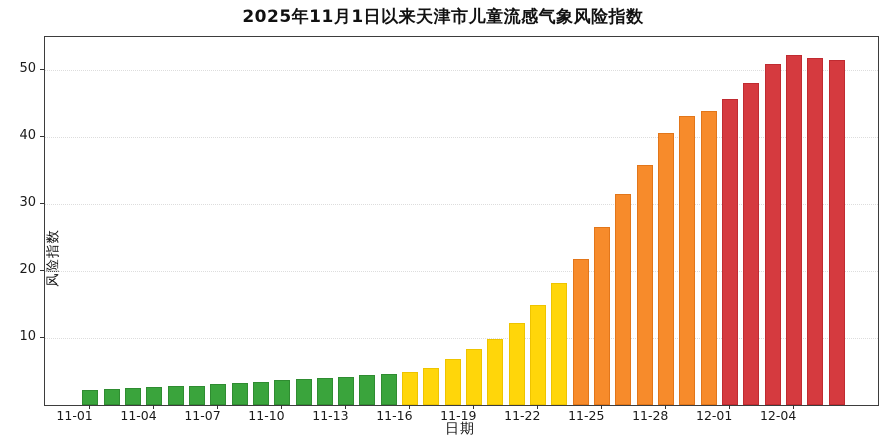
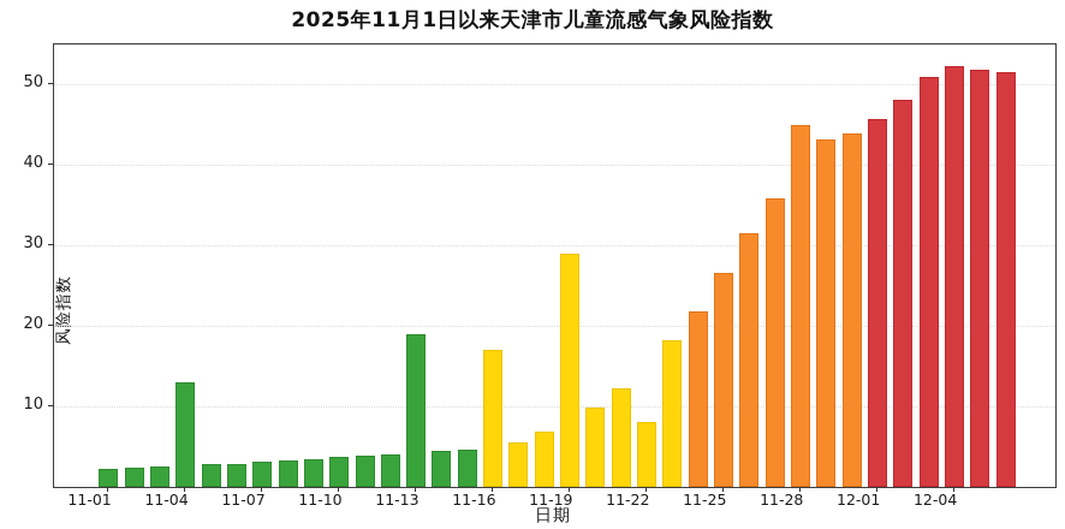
11-04: 3 -> 13
11-13: 4 -> 19
11-16: 5 -> 17
11-19: 8 -> 29
11-22: 15 -> 8
11-28: 41 -> 45
